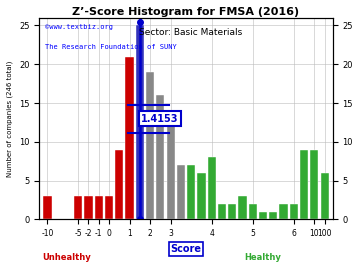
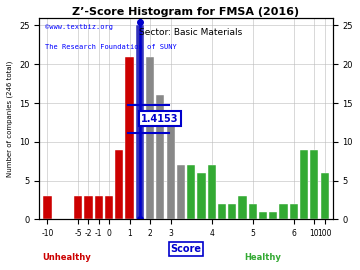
2: 19 -> 21
4: 8 -> 7
